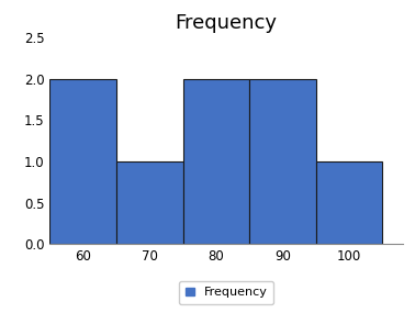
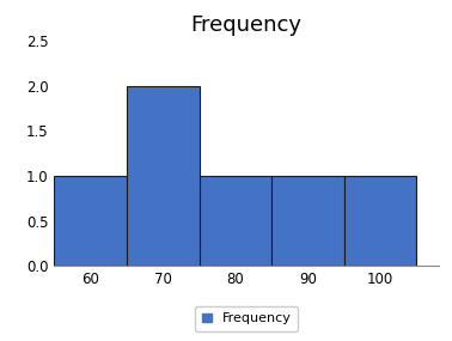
60: 2 -> 1
70: 1 -> 2
80: 2 -> 1
90: 2 -> 1
